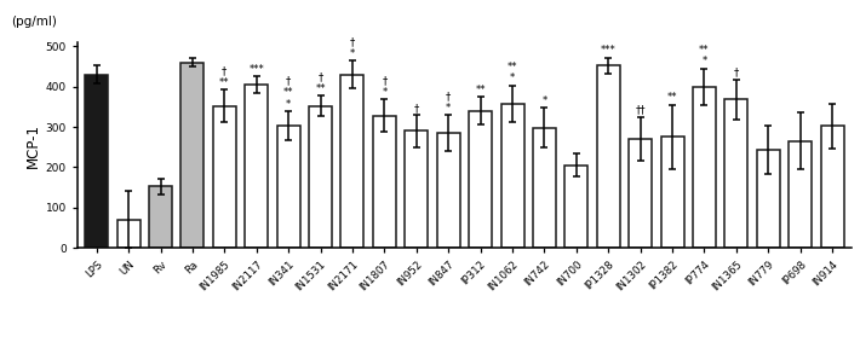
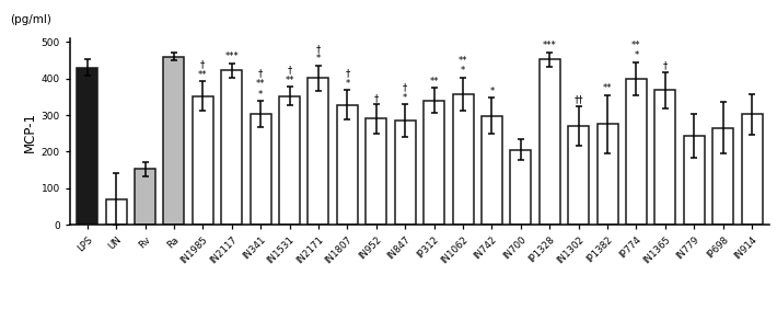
IN2117: 405 -> 422
IN2171: 430 -> 401
